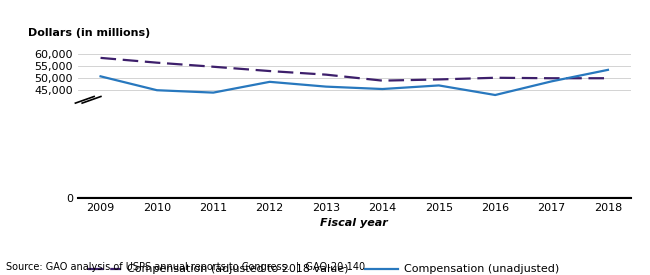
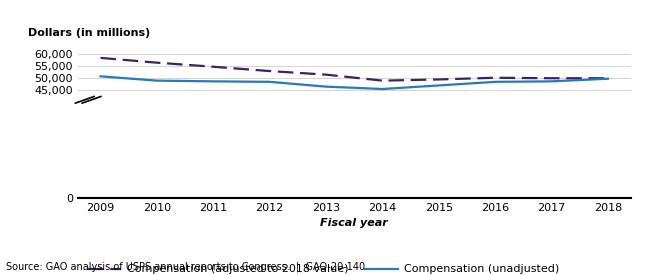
Compensation (unadjusted)/2010: 45,000 -> 49,000
Compensation (unadjusted)/2011: 44,000 -> 48,700
Compensation (unadjusted)/2016: 43,000 -> 48,500
Compensation (unadjusted)/2018: 53,500 -> 49,800
